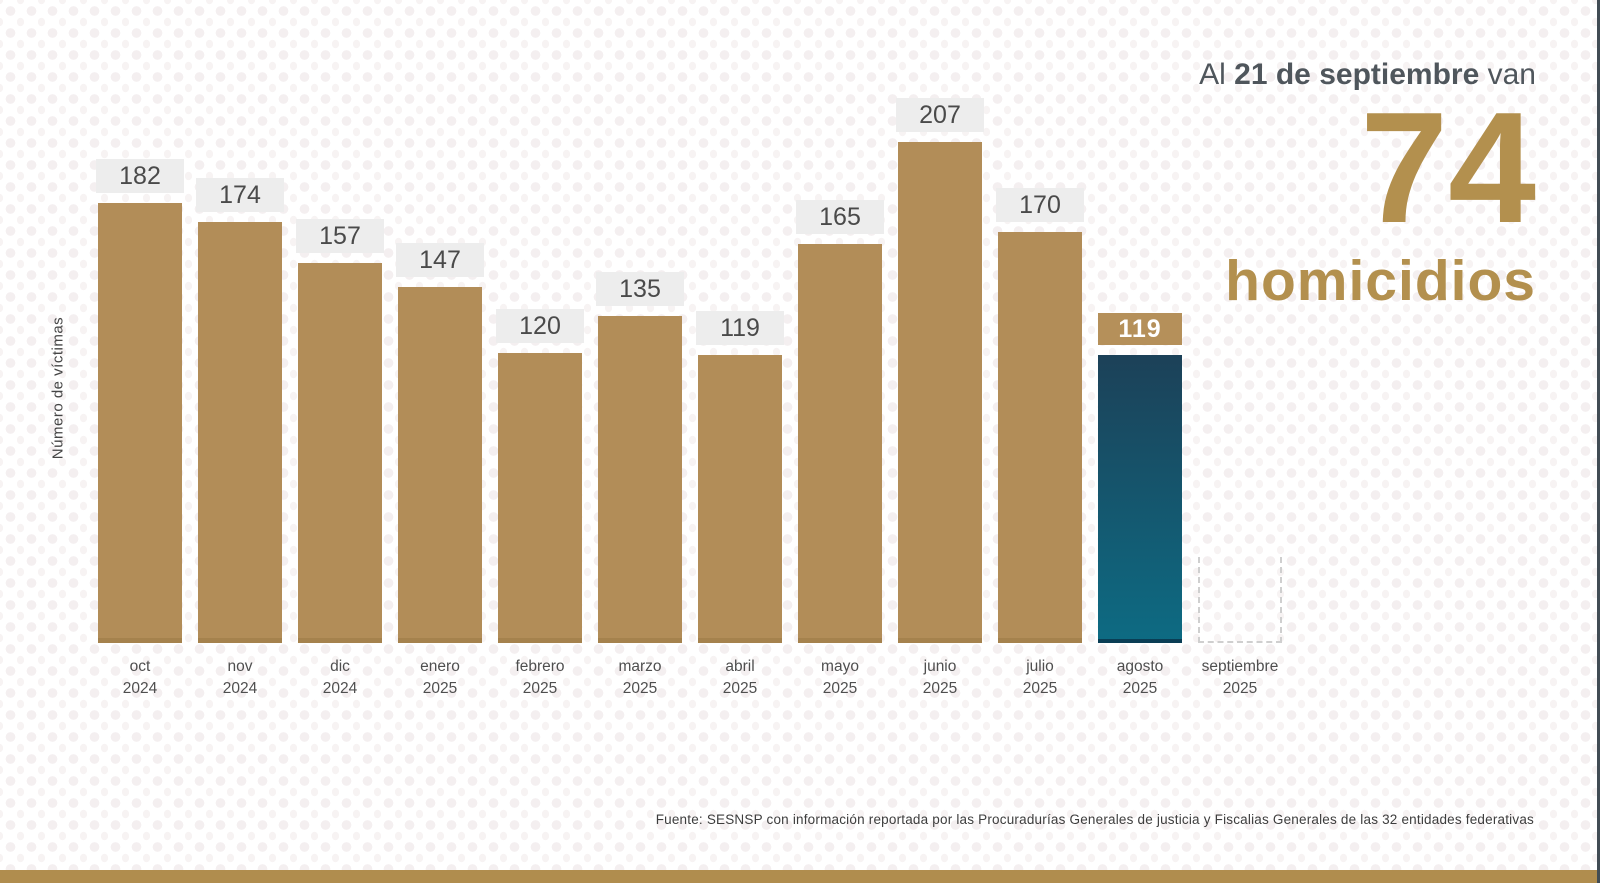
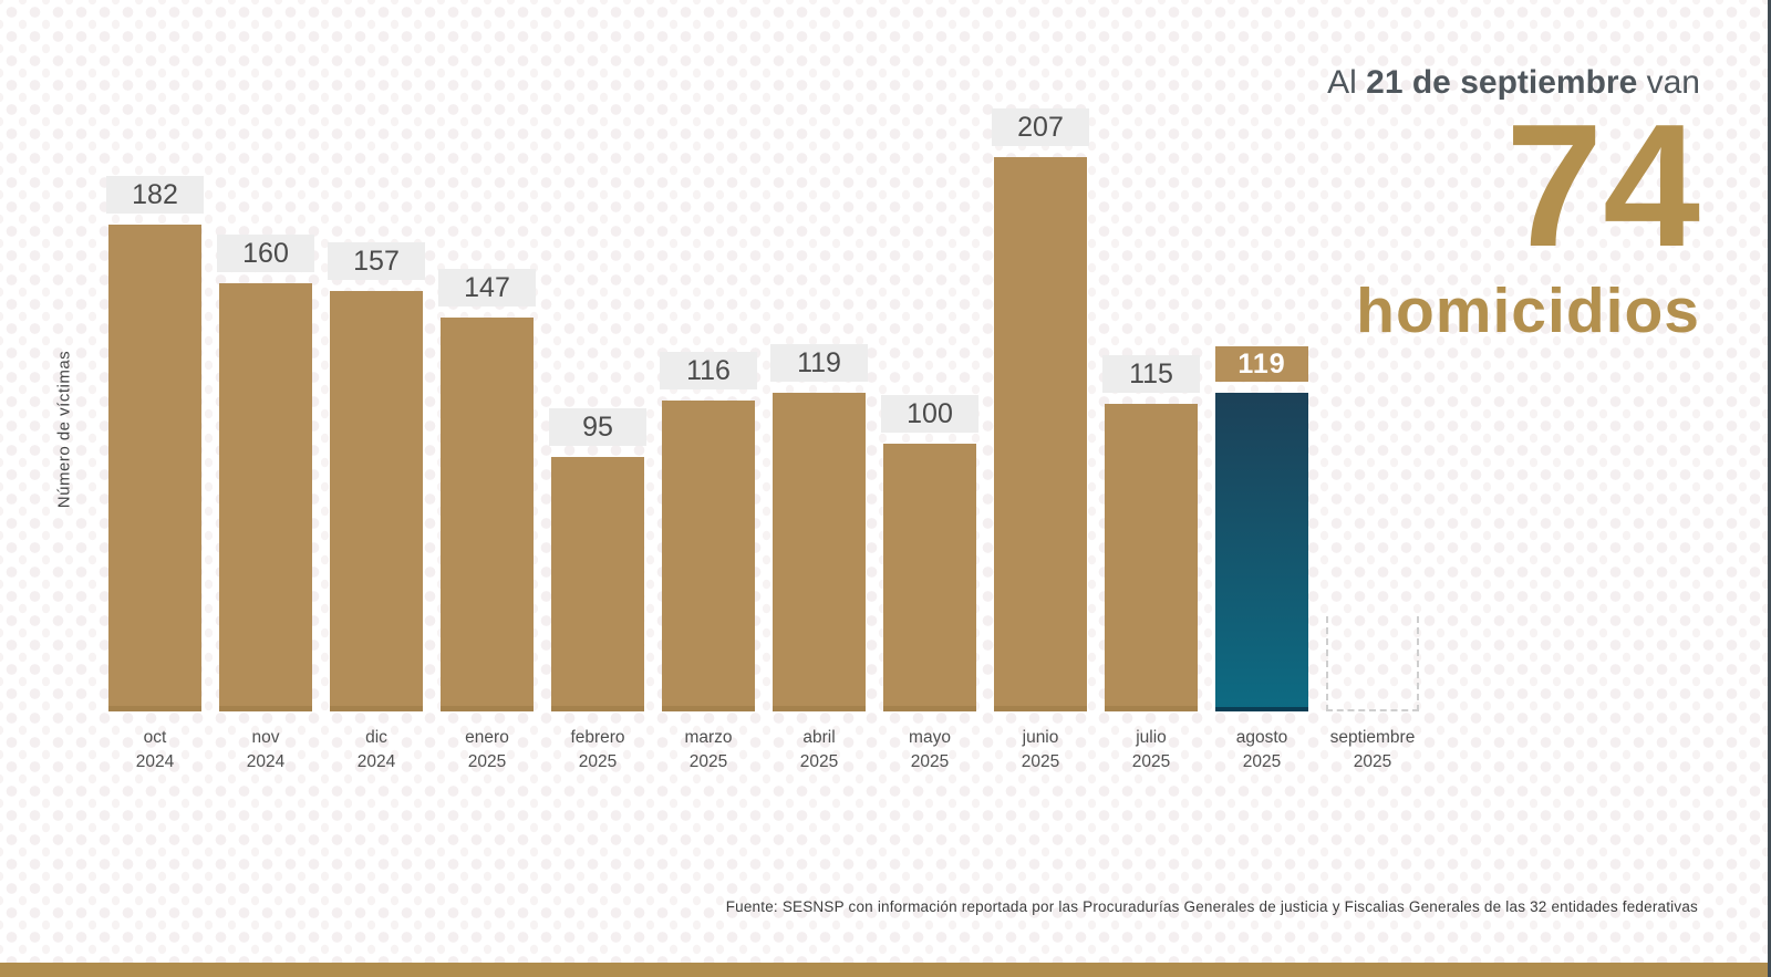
nov 2024: 174 -> 160
febrero 2025: 120 -> 95
marzo 2025: 135 -> 116
mayo 2025: 165 -> 100
julio 2025: 170 -> 115
